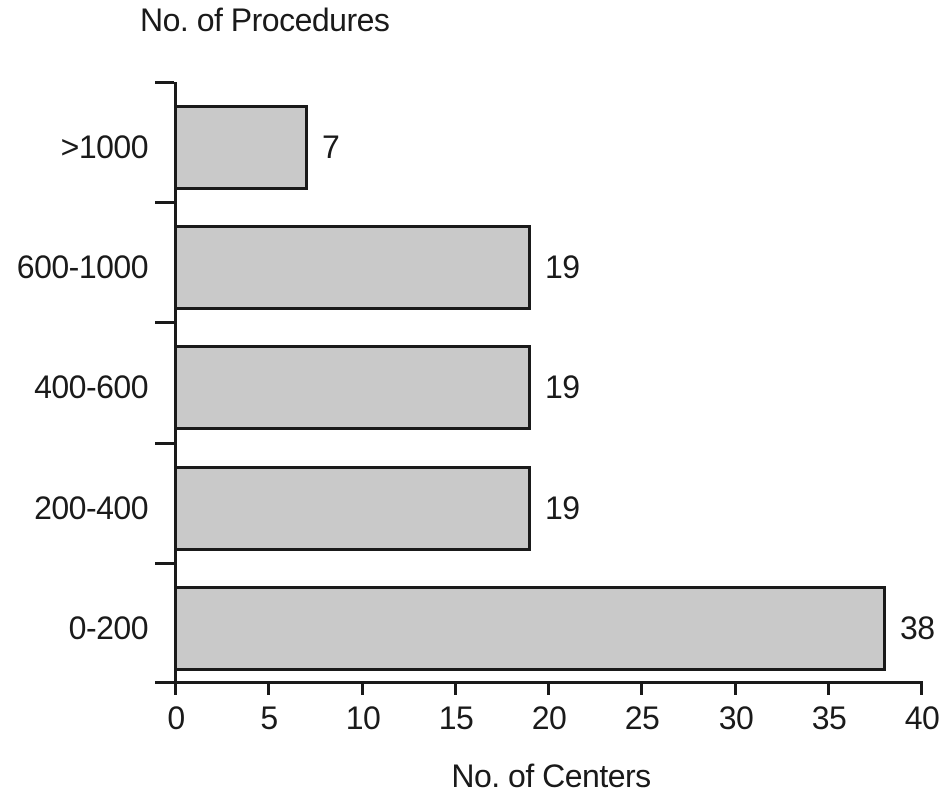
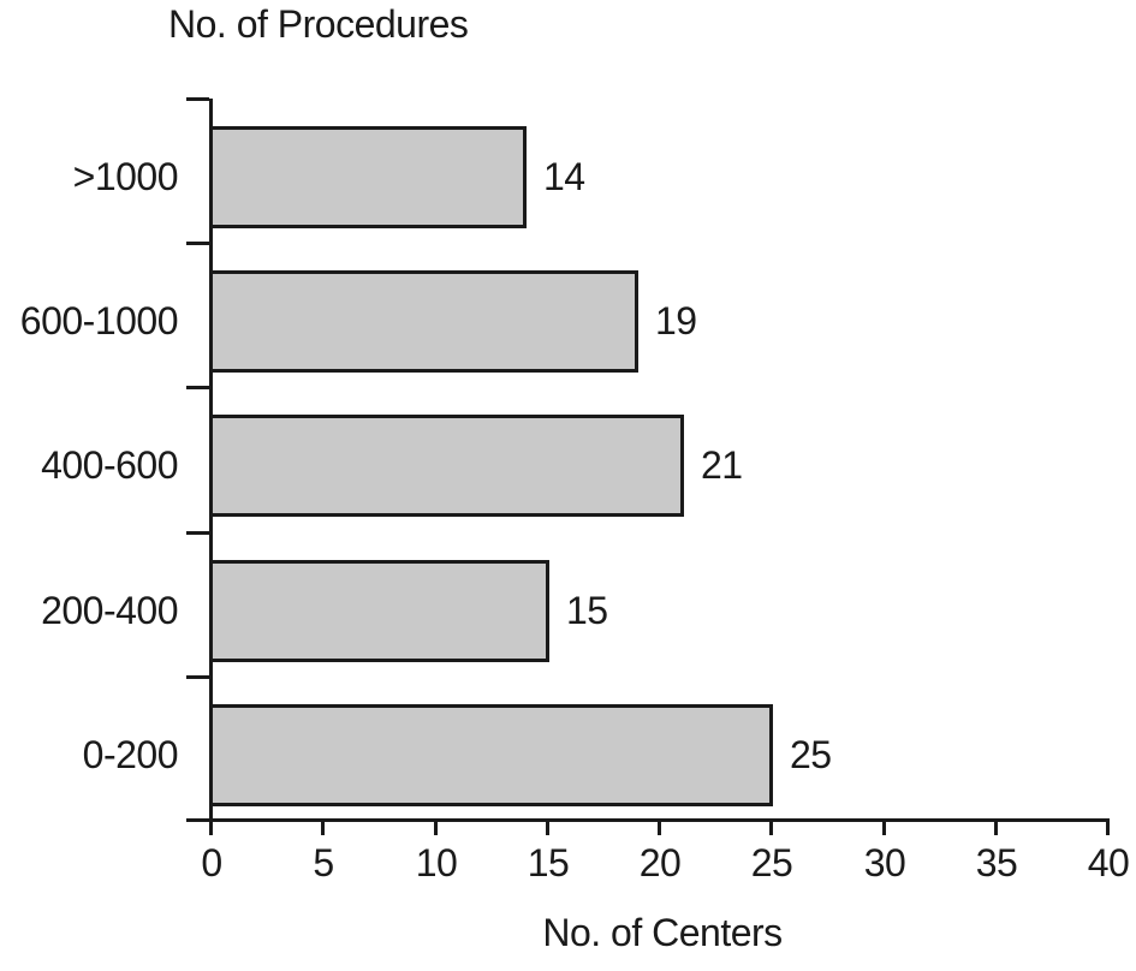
>1000: 7 -> 14
400-600: 19 -> 21
200-400: 19 -> 15
0-200: 38 -> 25
